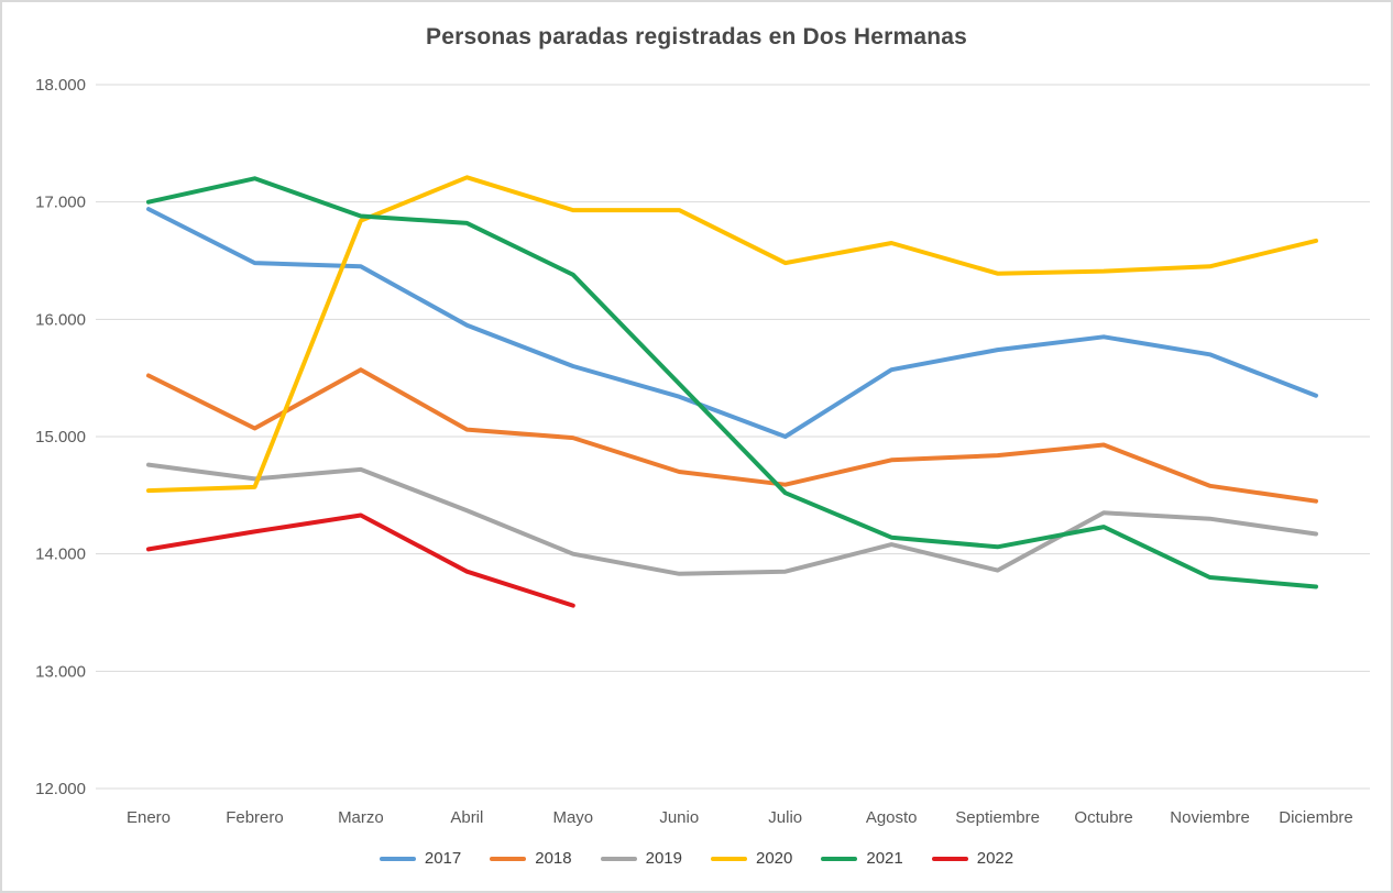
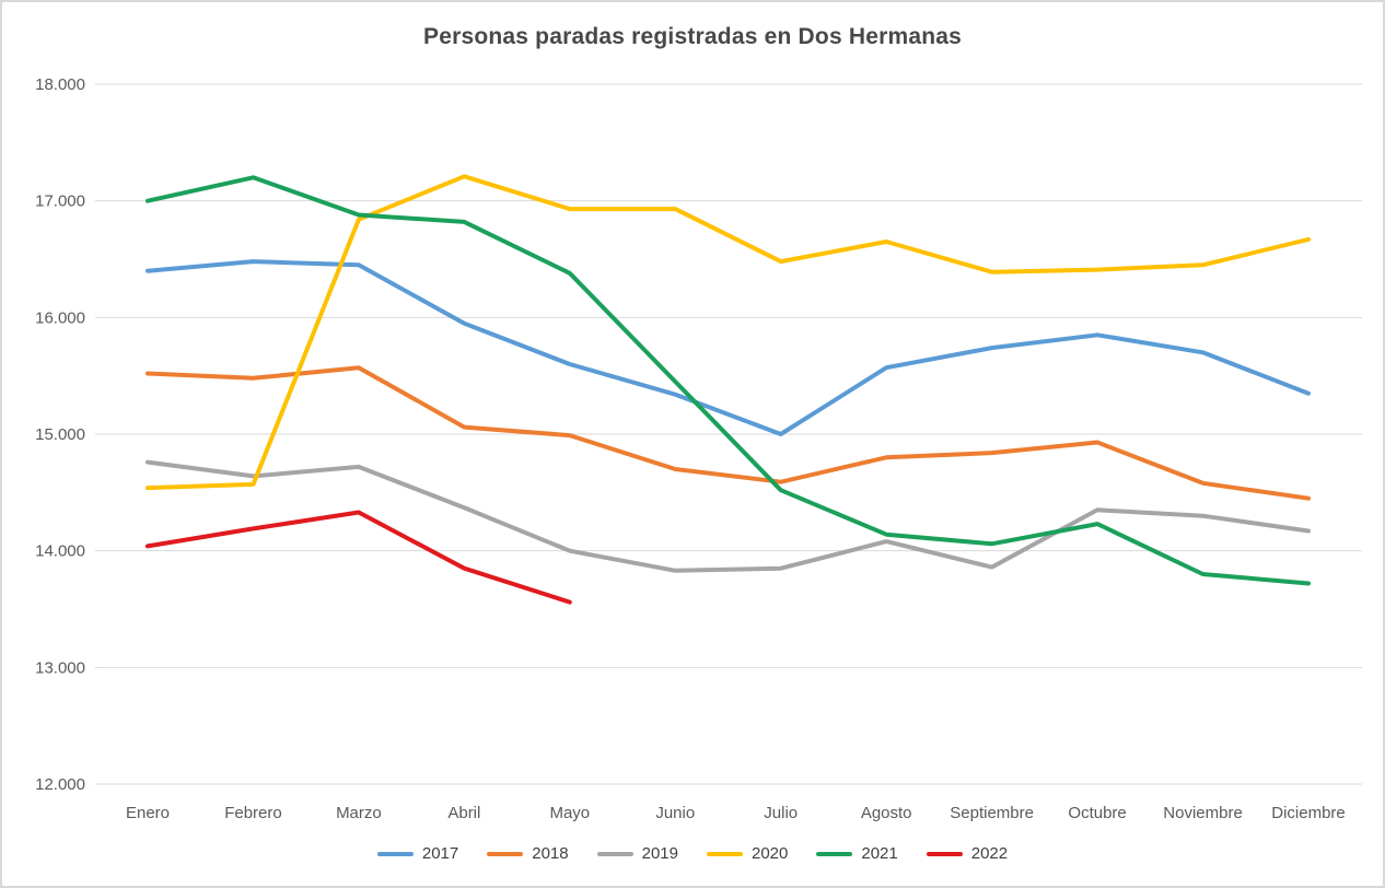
2017/Enero: 16940 -> 16400
2018/Febrero: 15070 -> 15480
